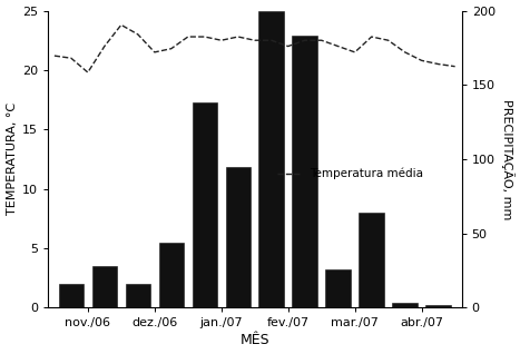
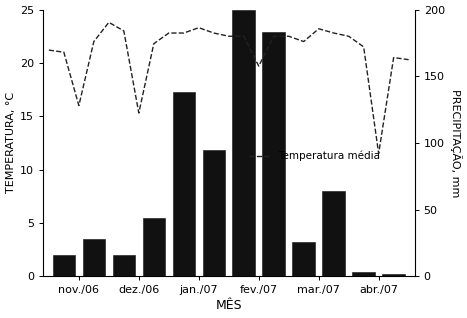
Temperatura média/nov./06: 19.8 -> 16.0
Temperatura média/dez./06: 21.5 -> 15.3
Temperatura média/jan./07: 22.5 -> 23.3
Temperatura média/fev./07: 22.0 -> 19.7
Temperatura média/mar./07: 21.5 -> 23.2
Temperatura média/abr./07: 20.8 -> 11.5
